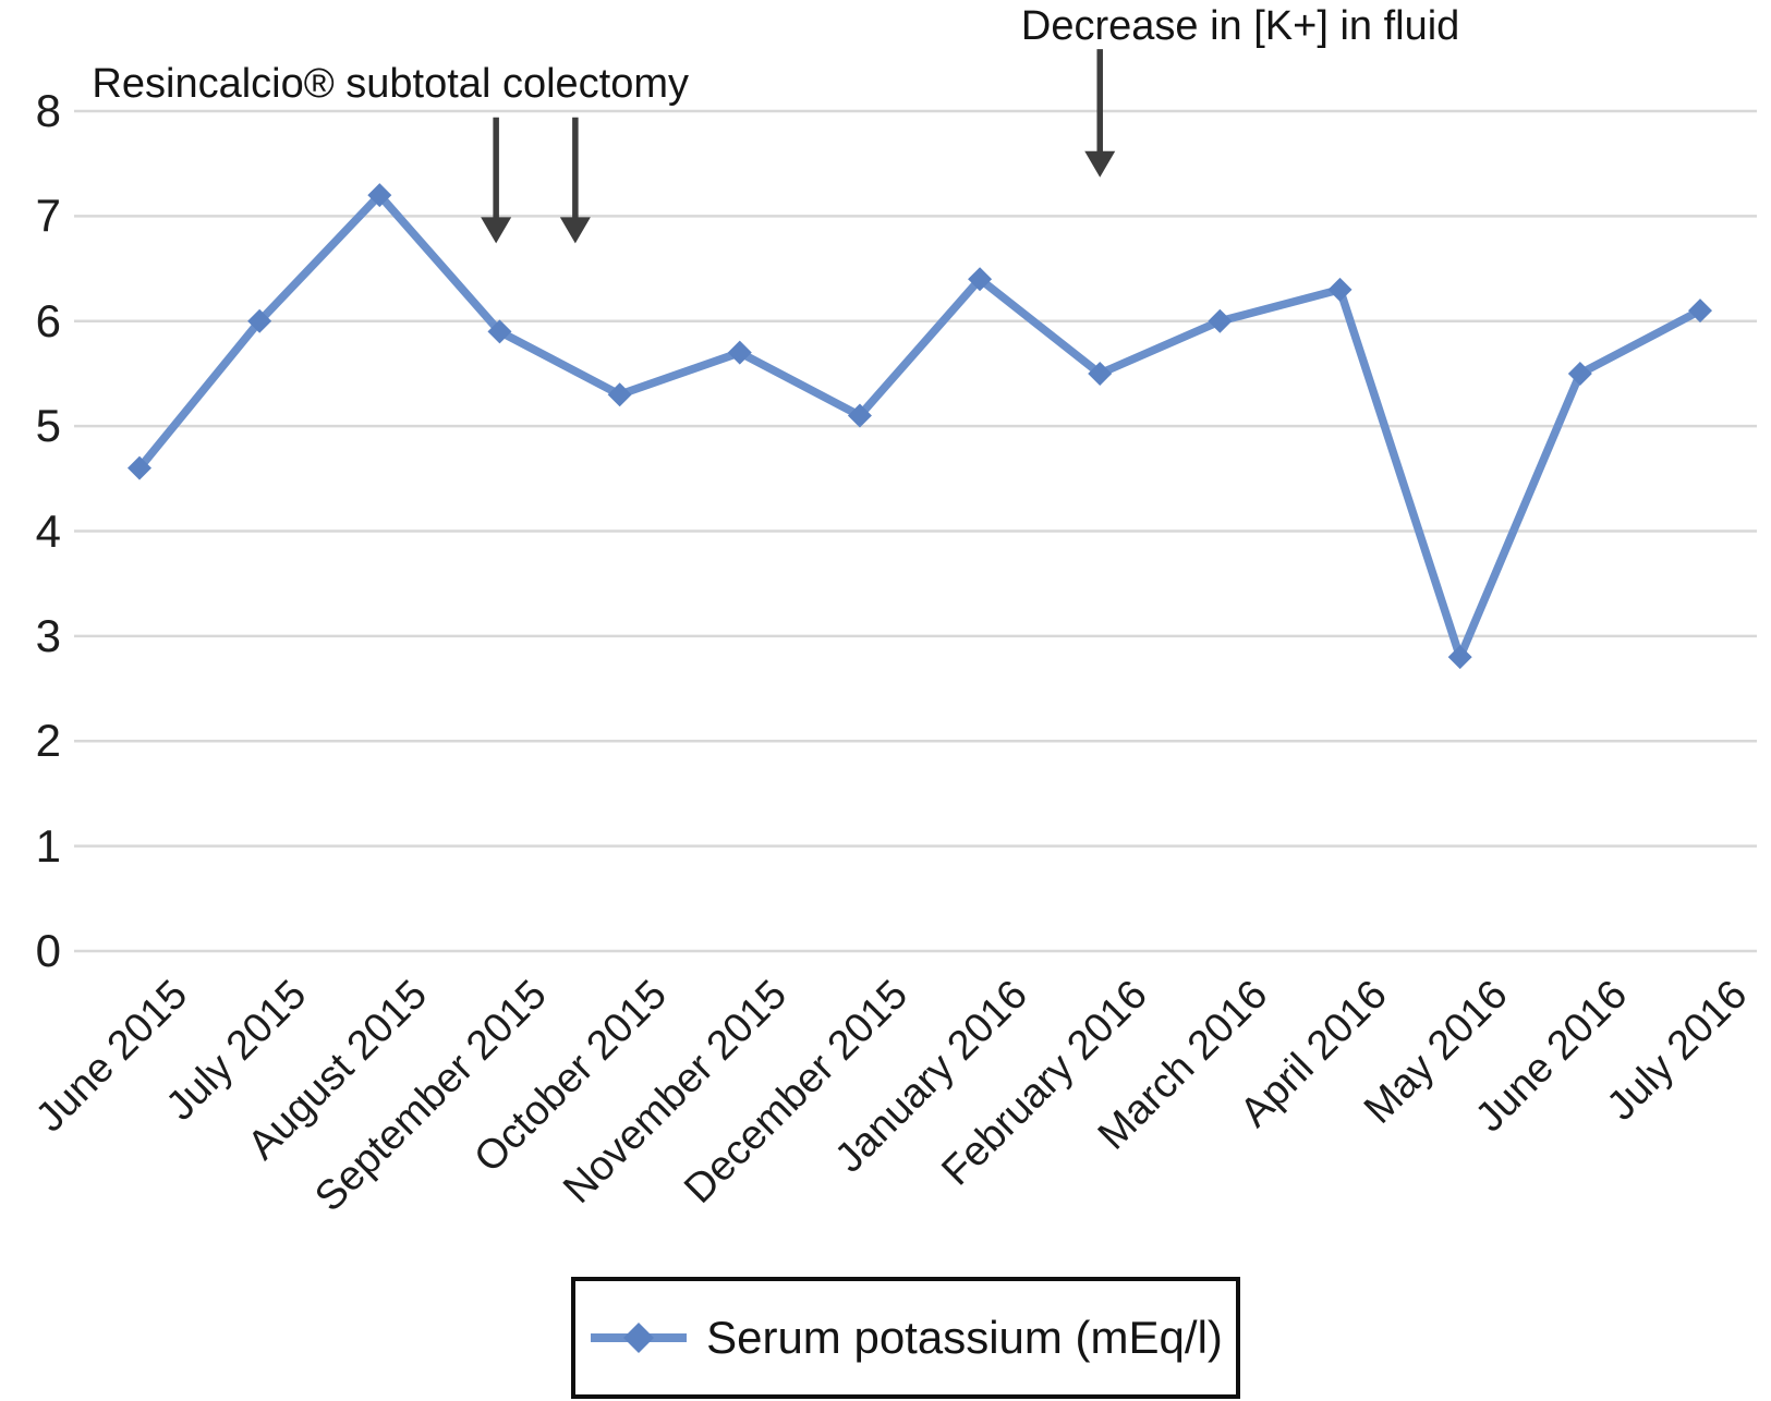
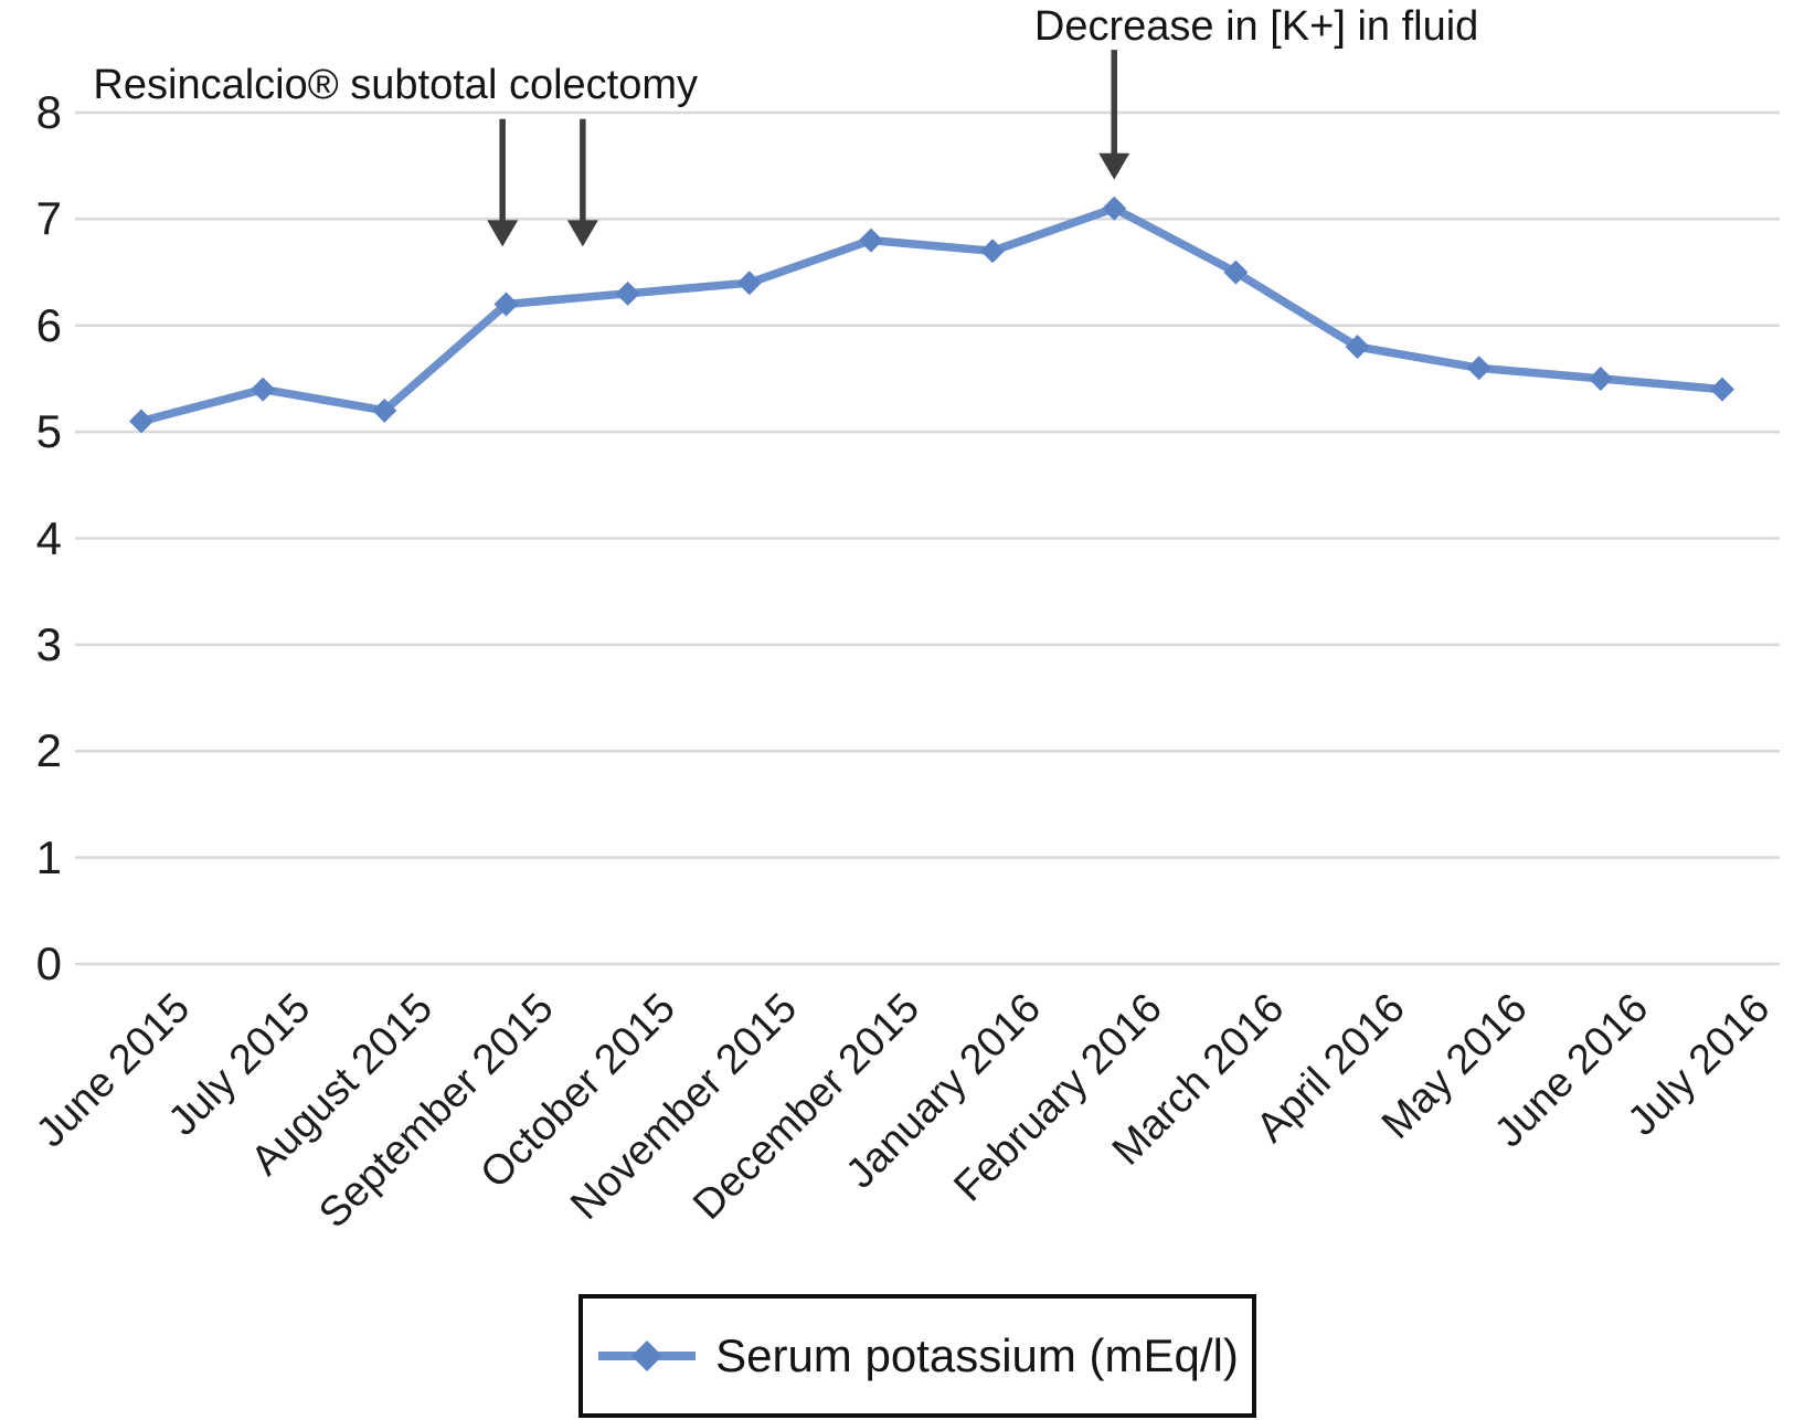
June 2015: 4.6 -> 5.1
July 2015: 6.0 -> 5.4
August 2015: 7.2 -> 5.2
September 2015: 5.9 -> 6.2
October 2015: 5.3 -> 6.3
November 2015: 5.7 -> 6.4
December 2015: 5.1 -> 6.8
January 2016: 6.4 -> 6.7
February 2016: 5.5 -> 7.1
March 2016: 6.0 -> 6.5
April 2016: 6.3 -> 5.8
May 2016: 2.8 -> 5.6
July 2016: 6.1 -> 5.4
